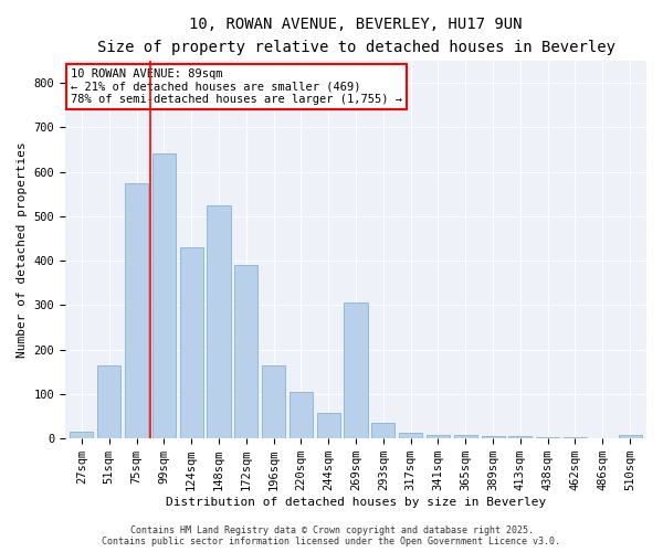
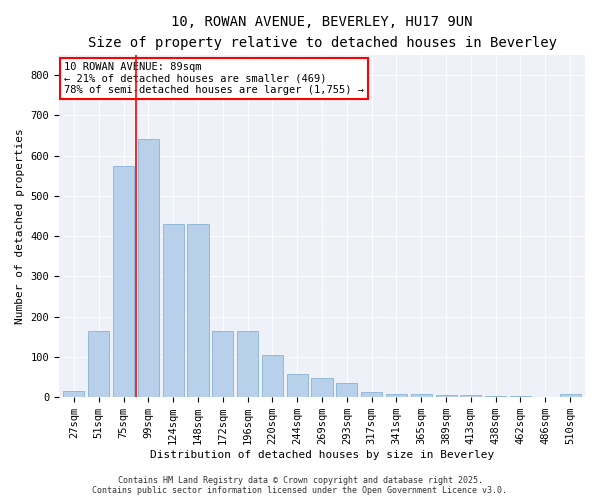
148sqm: 525 -> 430
172sqm: 390 -> 165
269sqm: 305 -> 48
